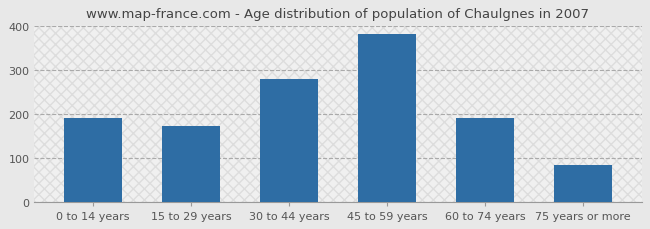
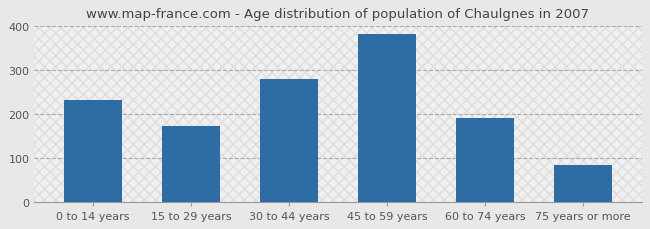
0 to 14 years: 190 -> 230
